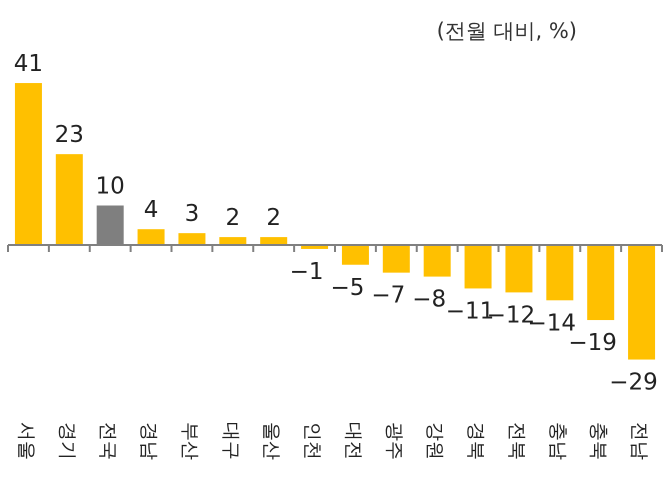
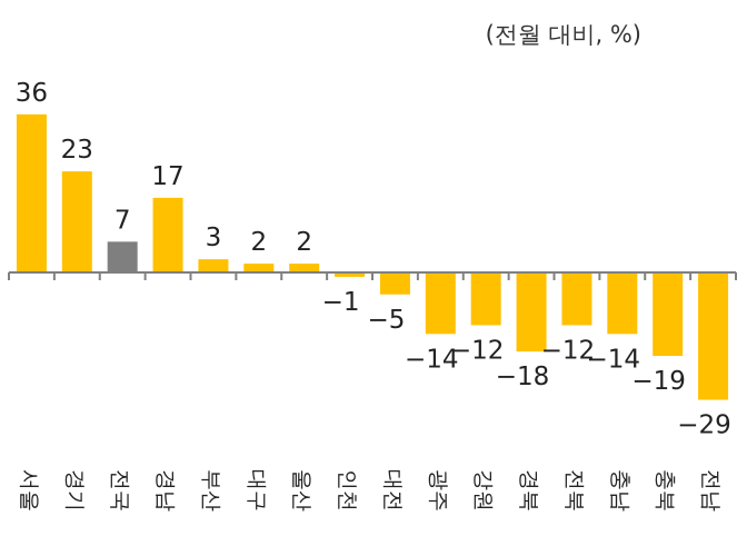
서울: 41 -> 36
전국: 10 -> 7
경남: 4 -> 17
광주: −7 -> −14
강원: −8 -> −12
경북: −11 -> −18
